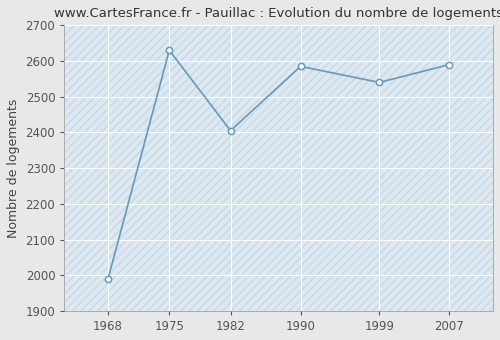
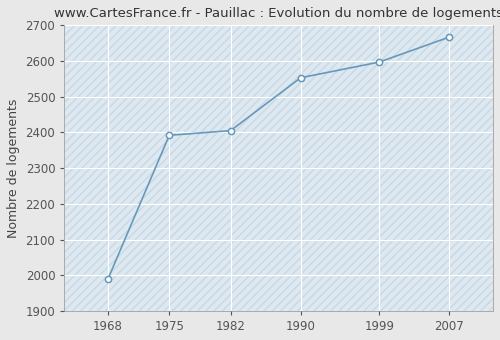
1975: 2630 -> 2392
1990: 2585 -> 2553
1999: 2540 -> 2597
2007: 2590 -> 2667
